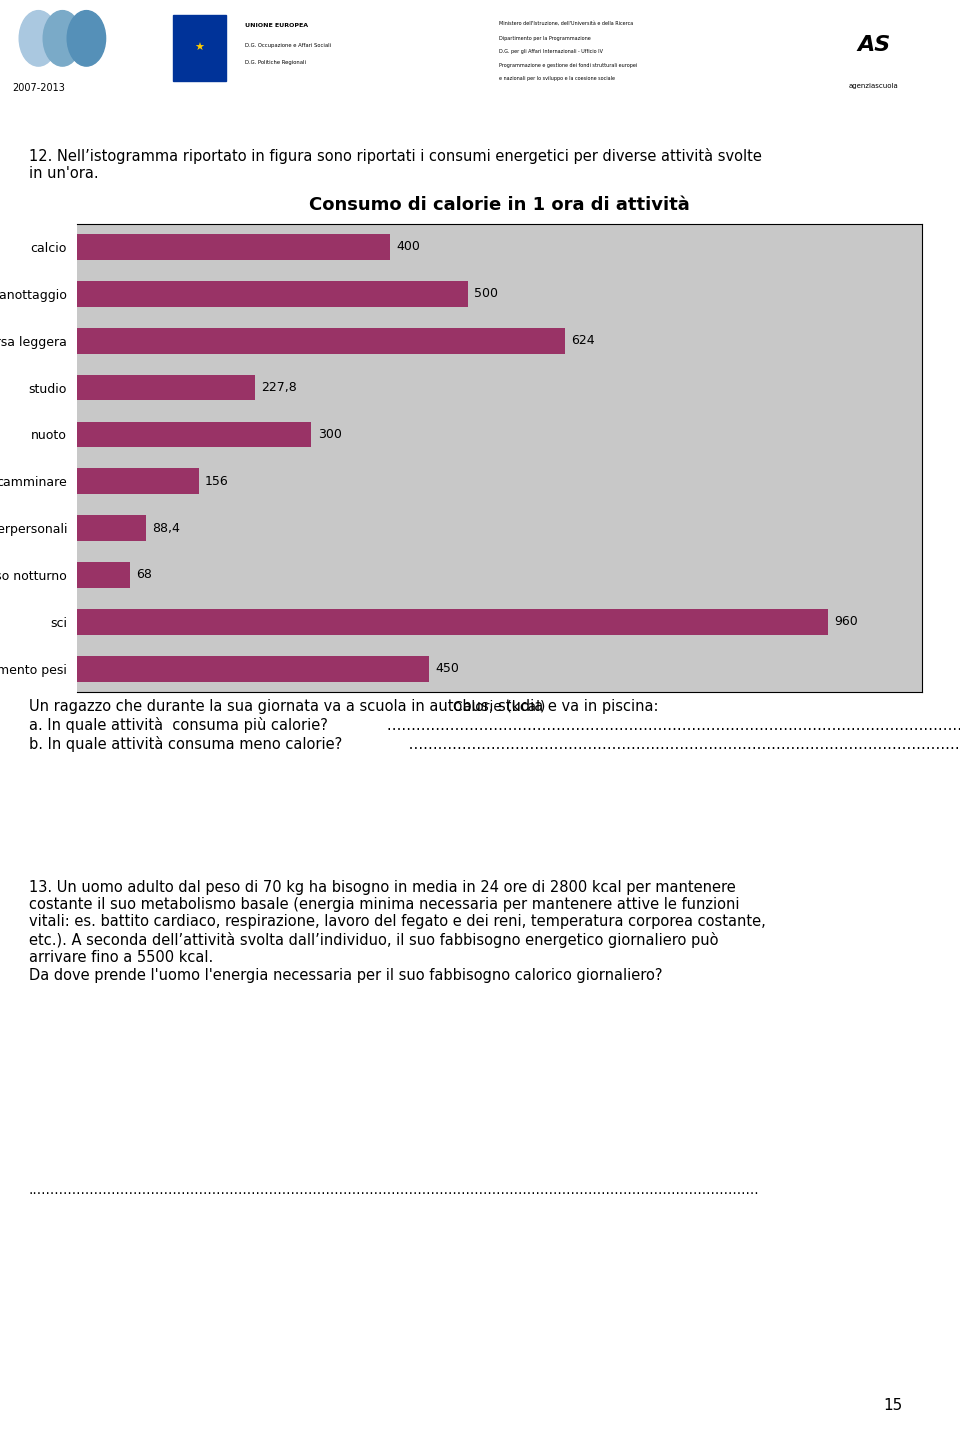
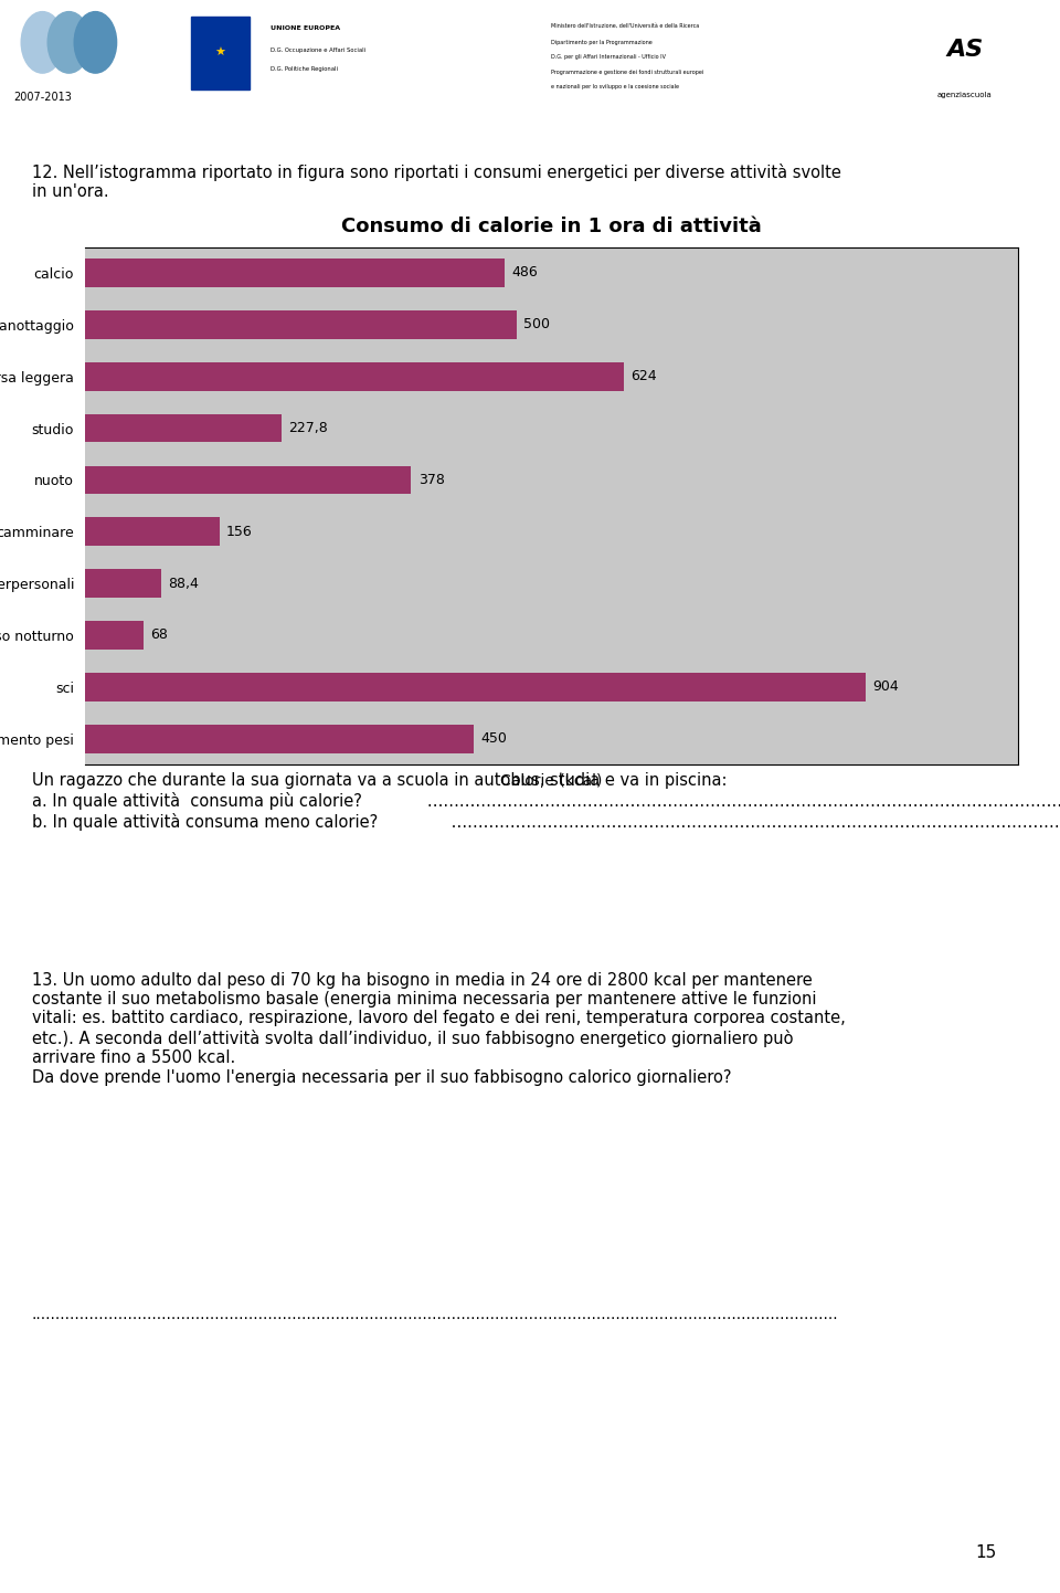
calcio: 400 -> 486
nuoto: 300 -> 378
sci: 960 -> 904
